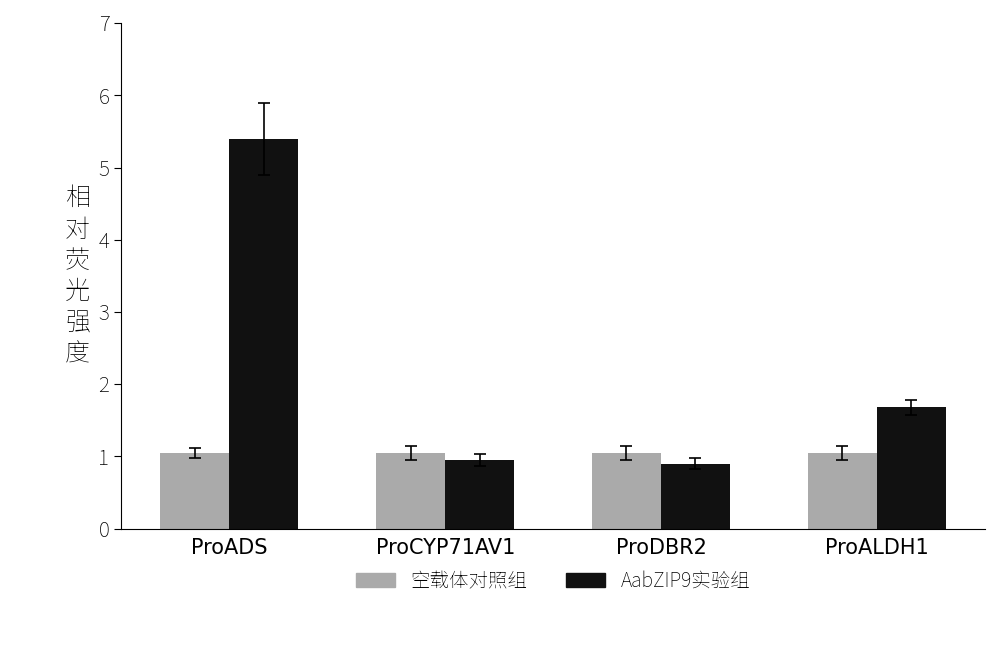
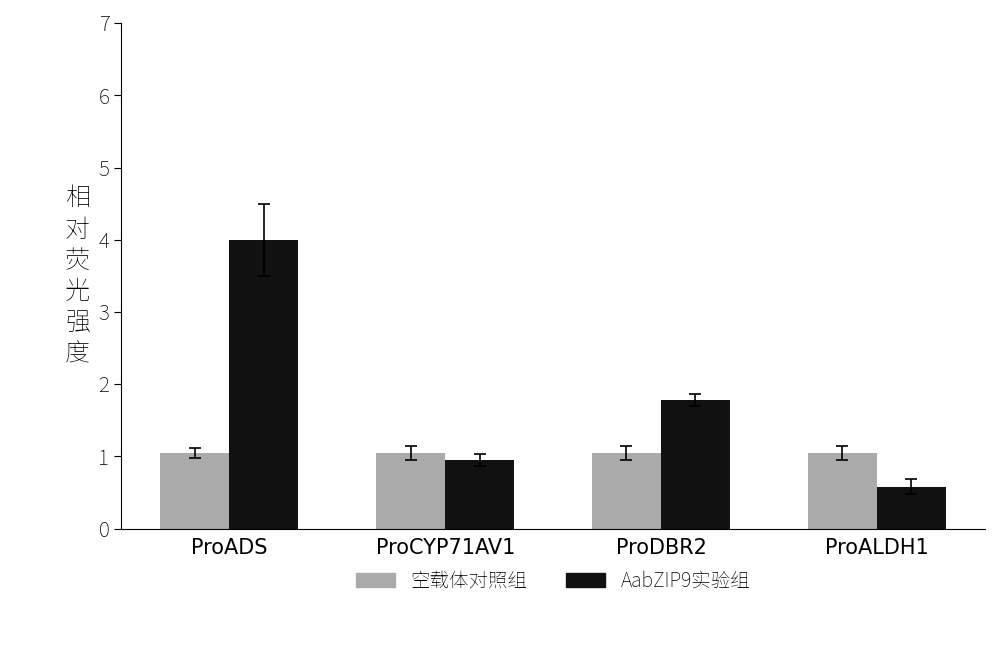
AabZIP9实验组/ProADS: 5.40 -> 4.00
AabZIP9实验组/ProDBR2: 0.90 -> 1.78
AabZIP9实验组/ProALDH1: 1.68 -> 0.58
